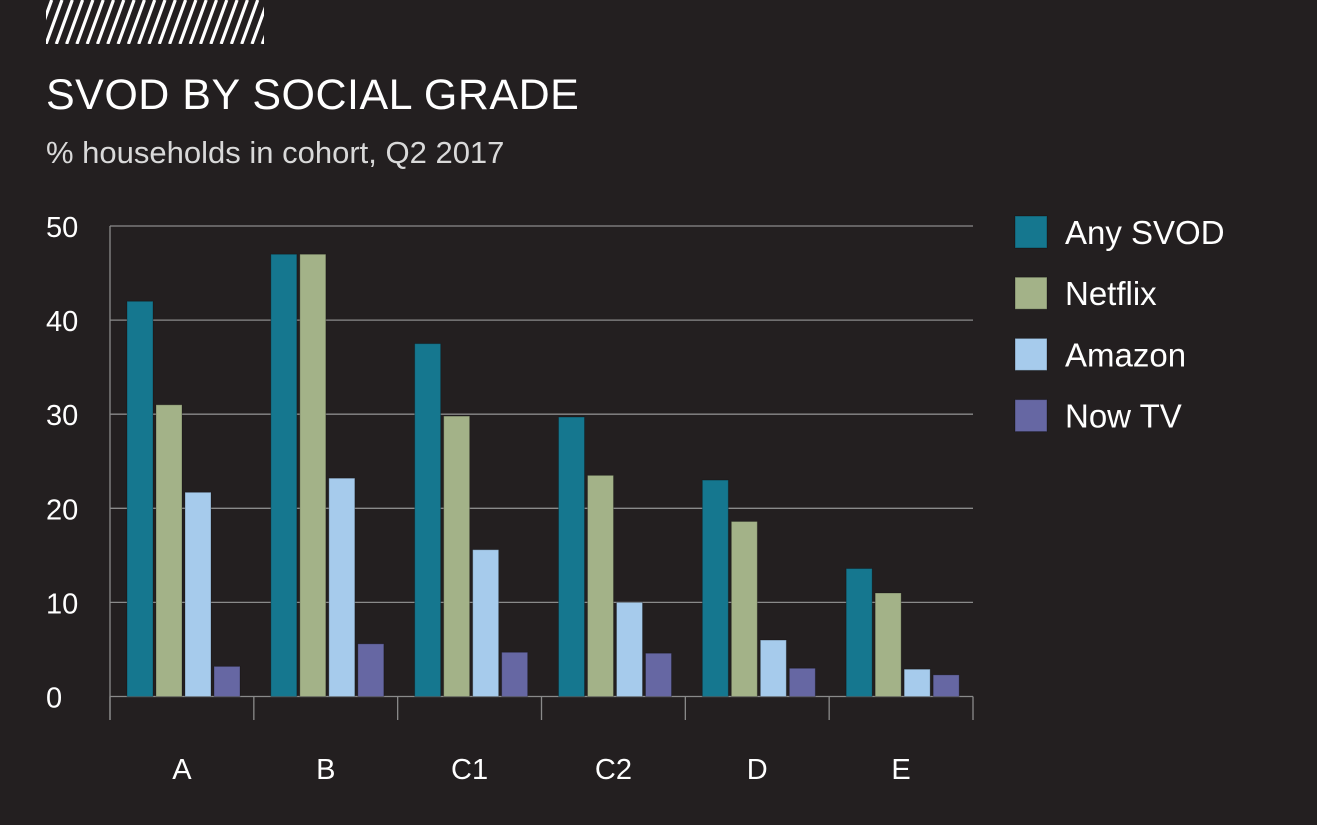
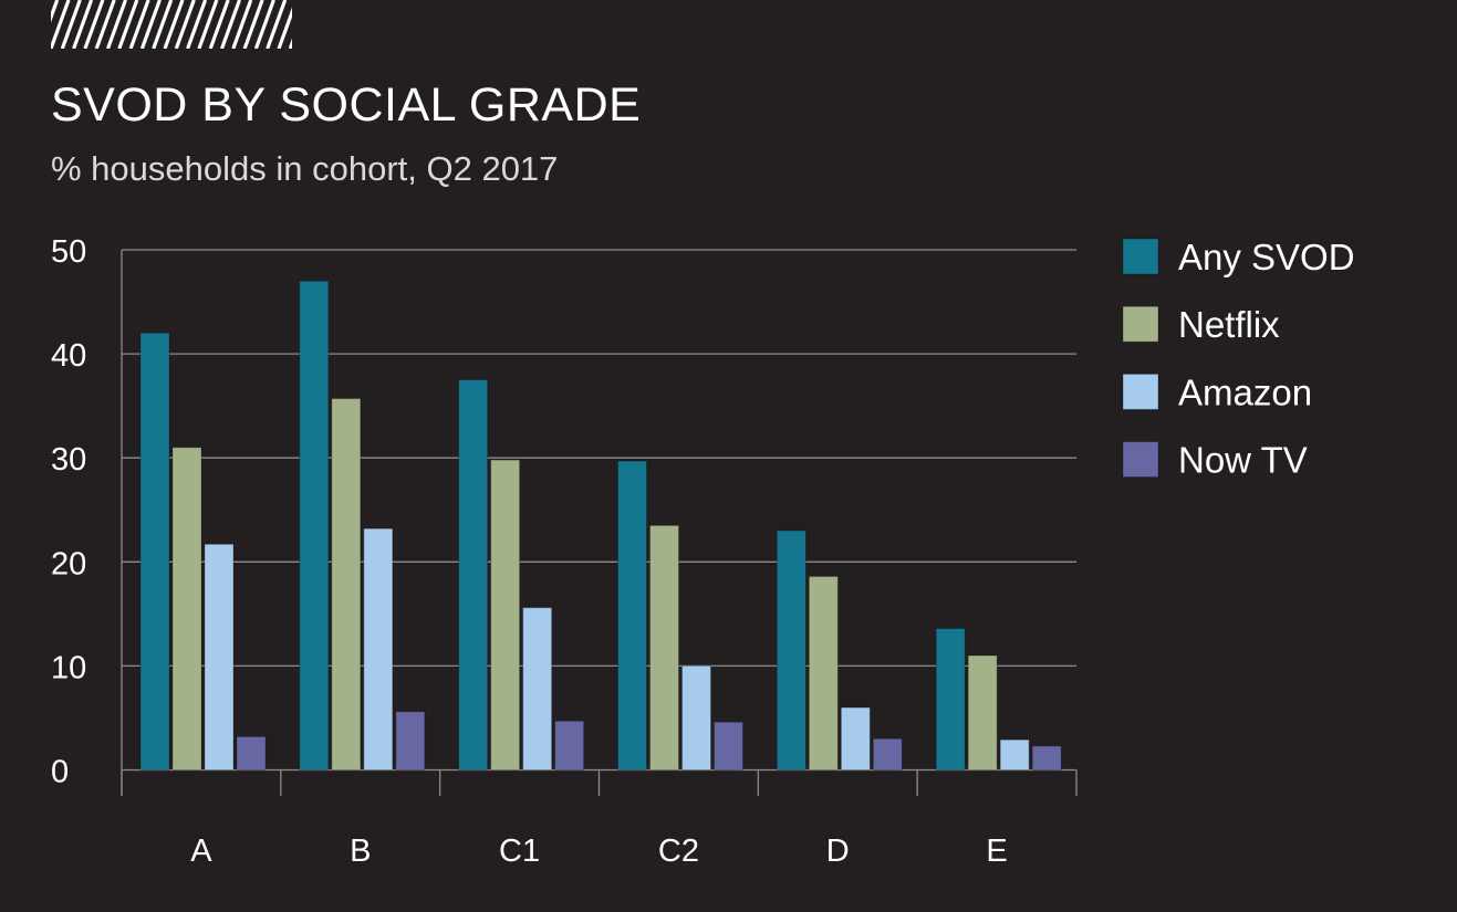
Netflix/B: 47 -> 36
